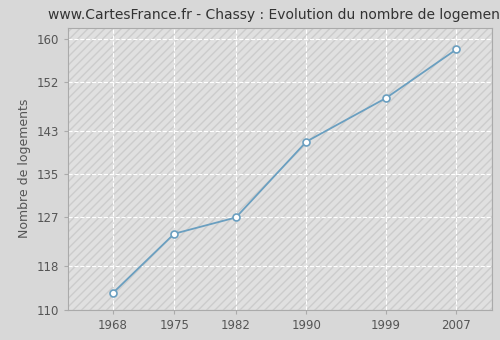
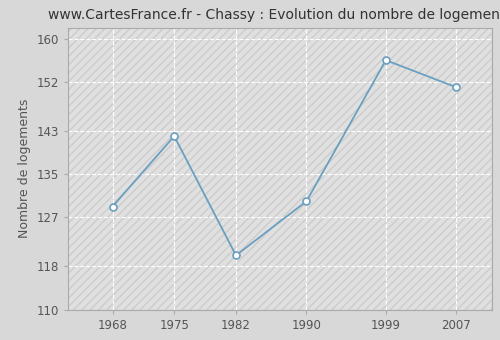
1968: 113 -> 129
1975: 124 -> 142
1982: 127 -> 120
1990: 141 -> 130
1999: 149 -> 156
2007: 158 -> 151
